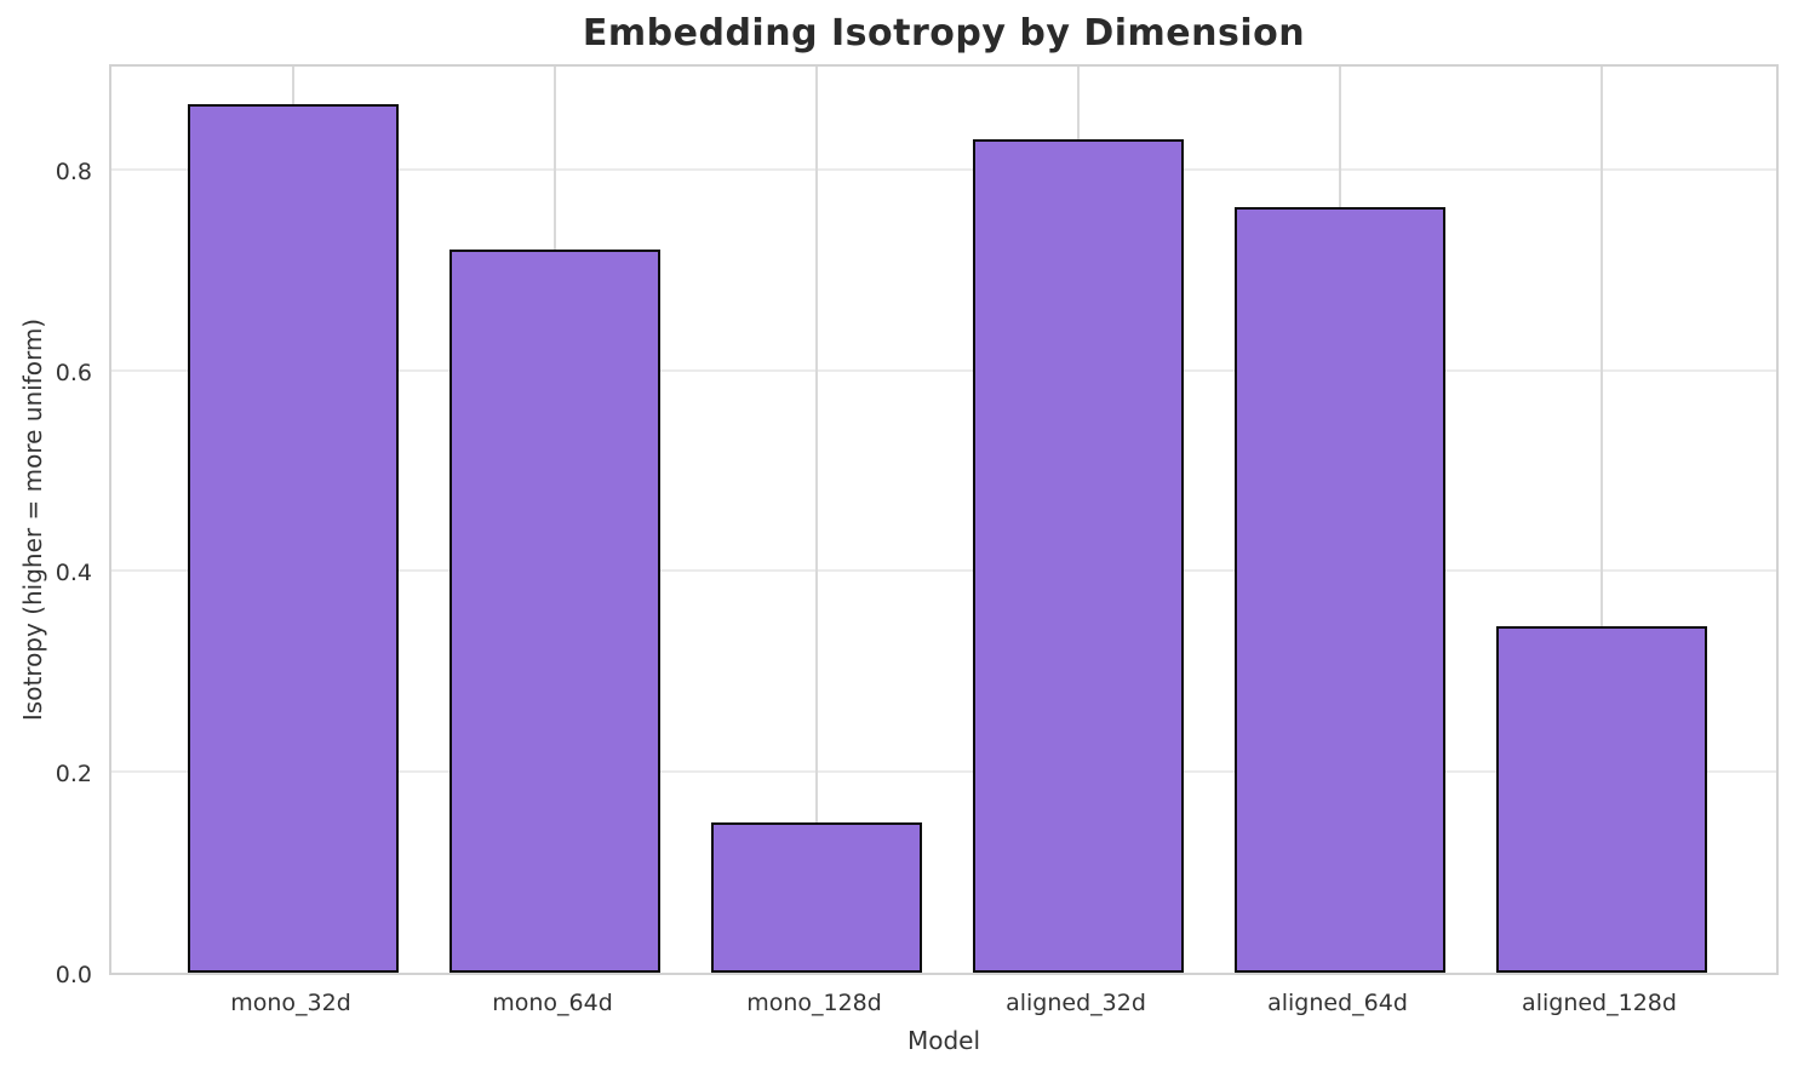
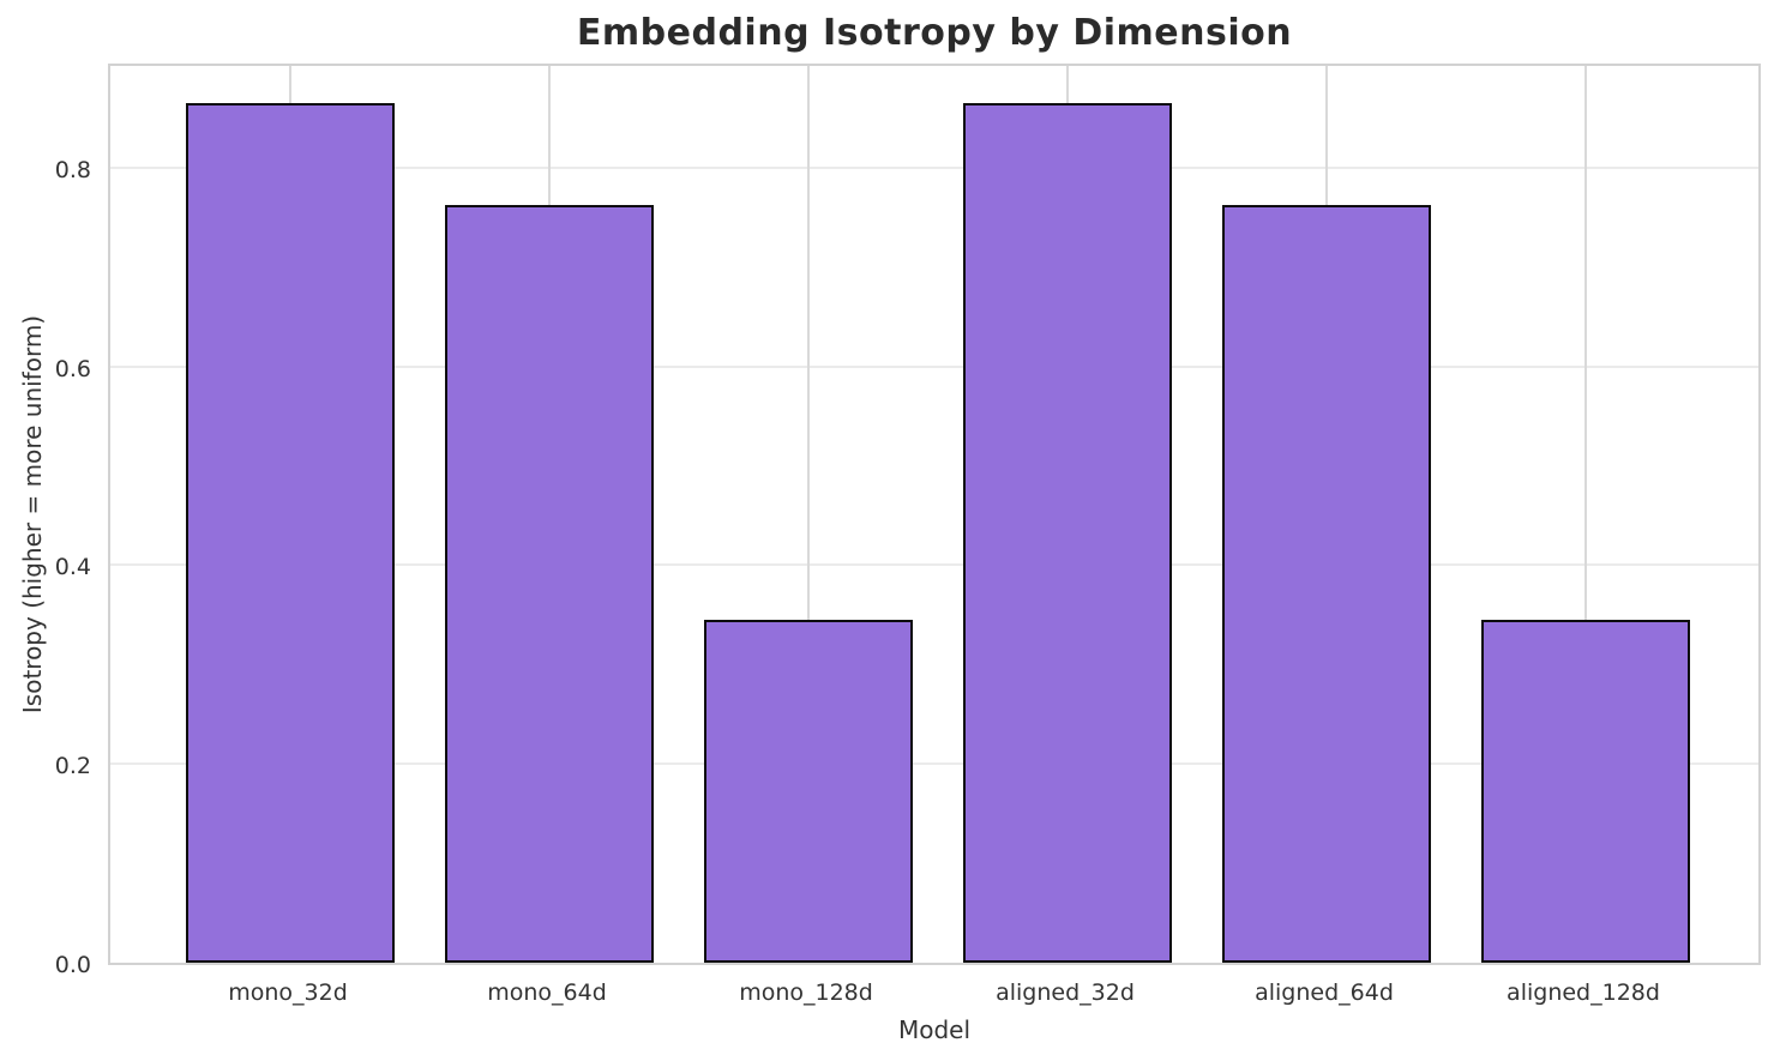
mono_64d: 0.72 -> 0.76
mono_128d: 0.15 -> 0.34
aligned_32d: 0.83 -> 0.86
